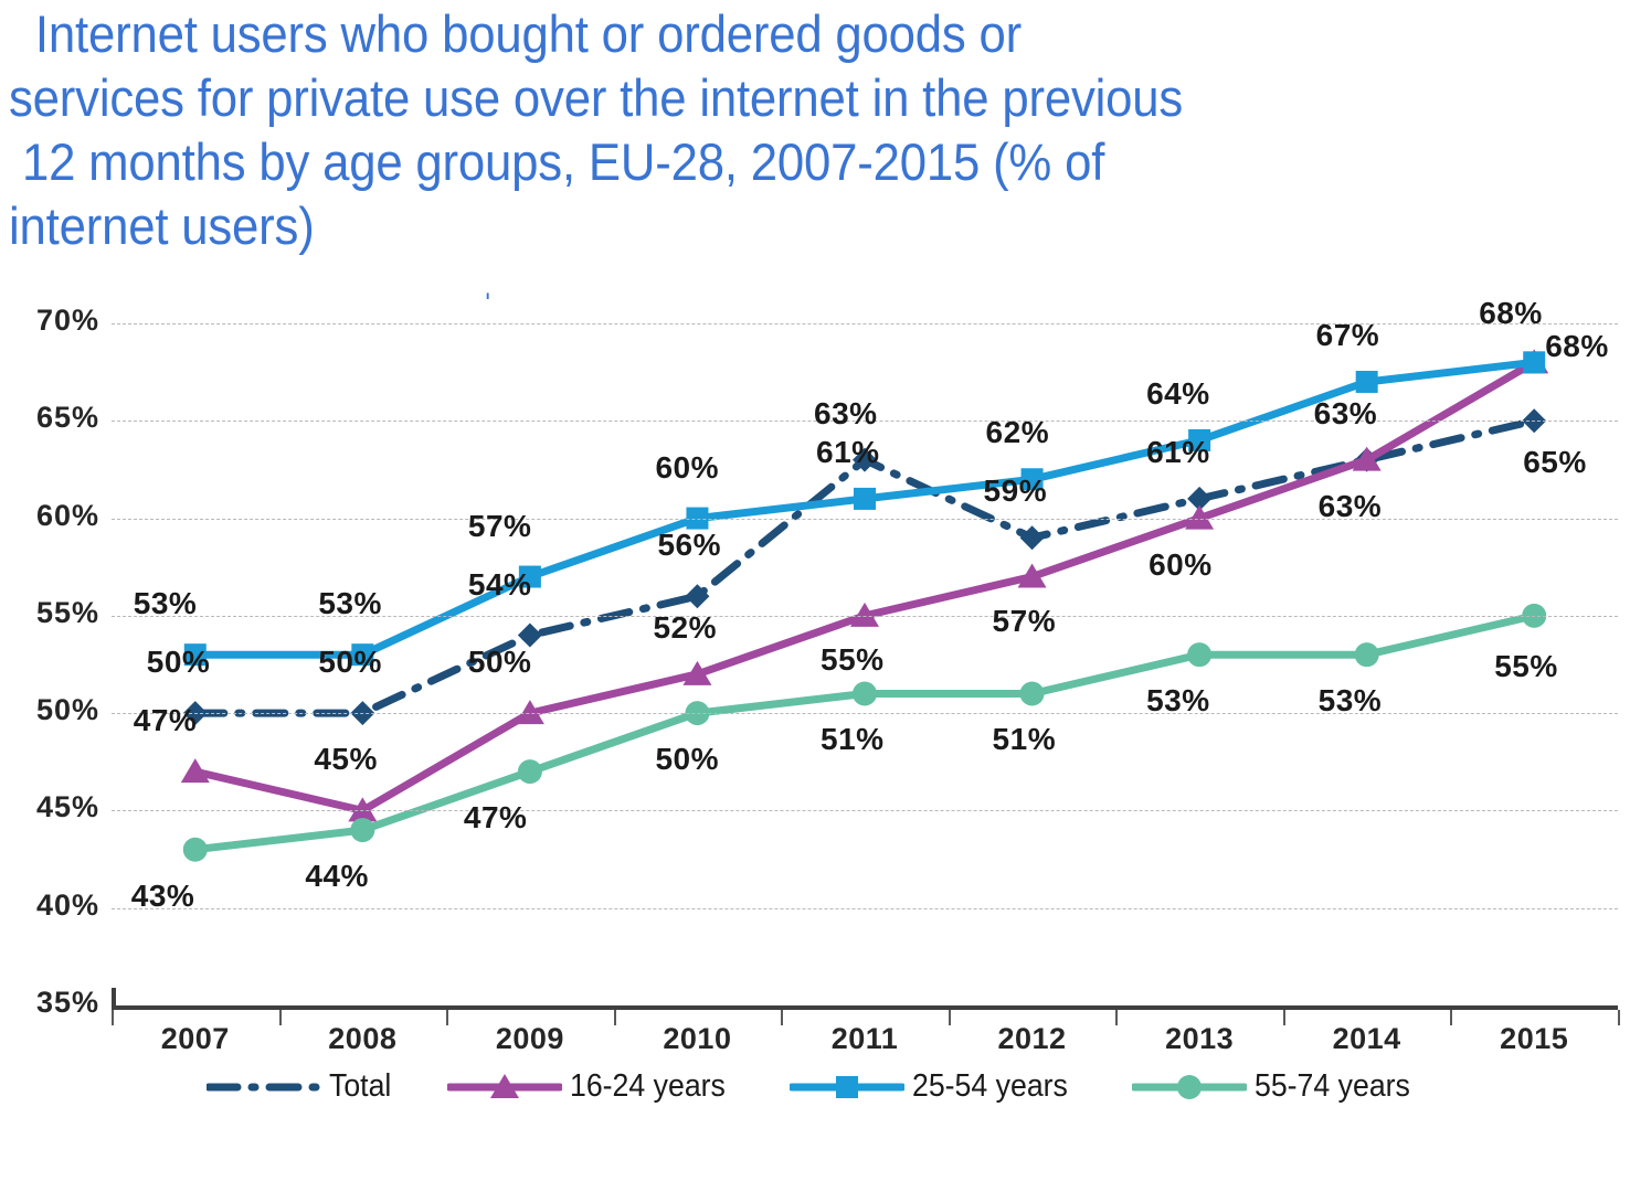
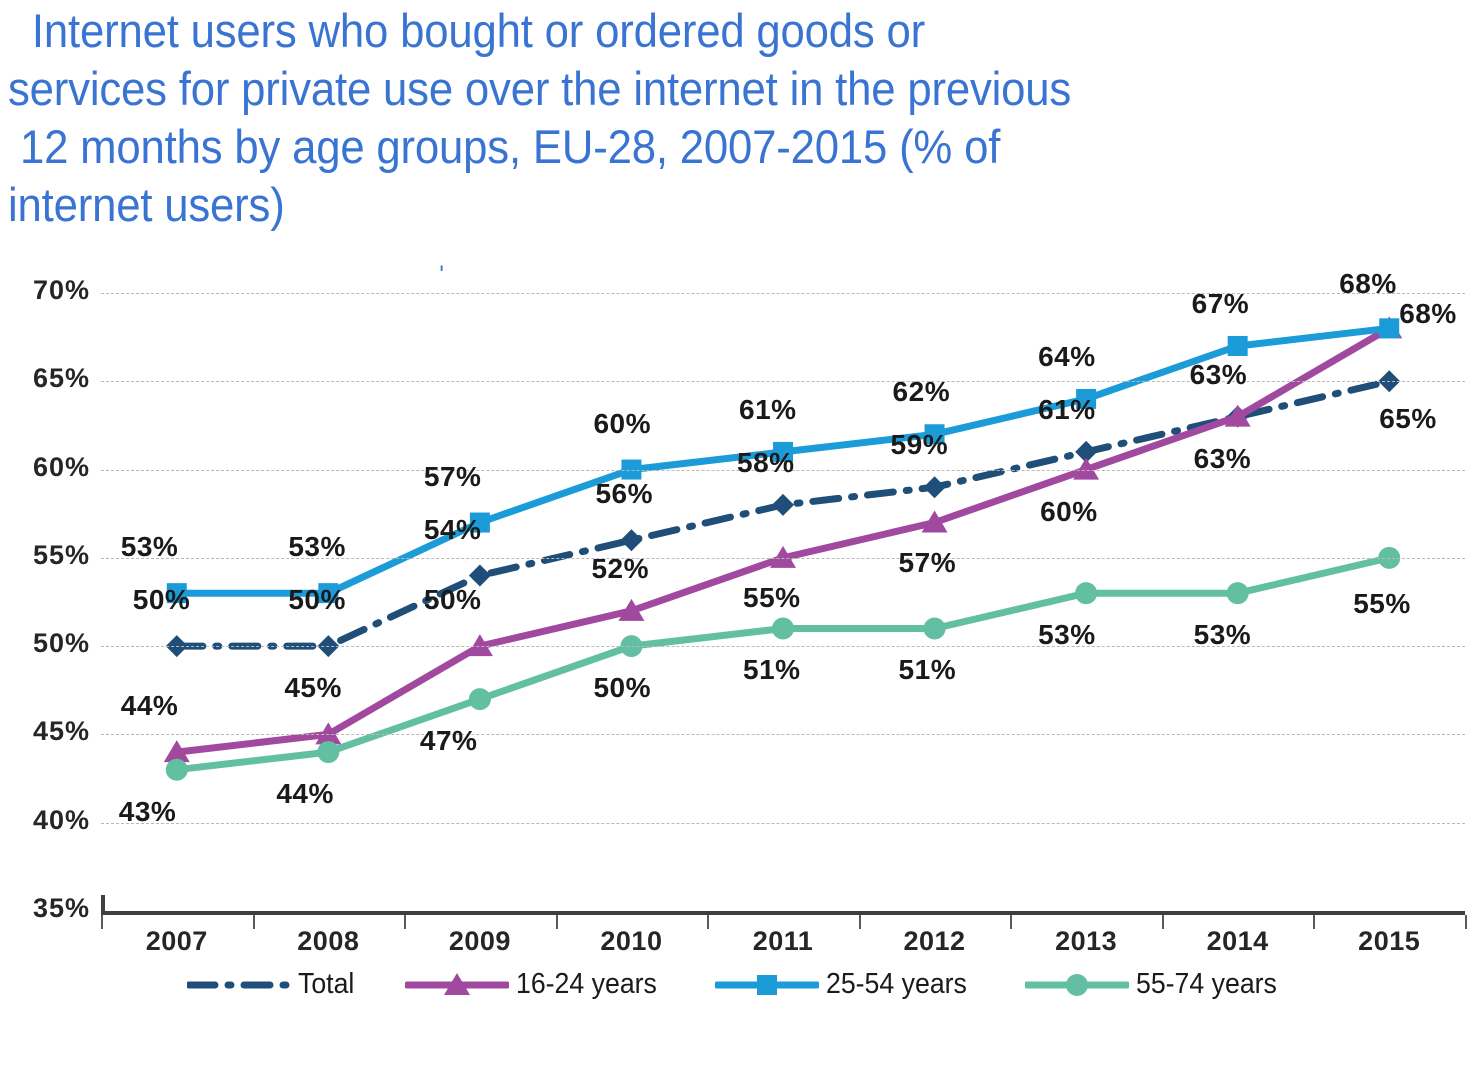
16-24 years/2007: 47% -> 44%
Total/2011: 63% -> 58%
